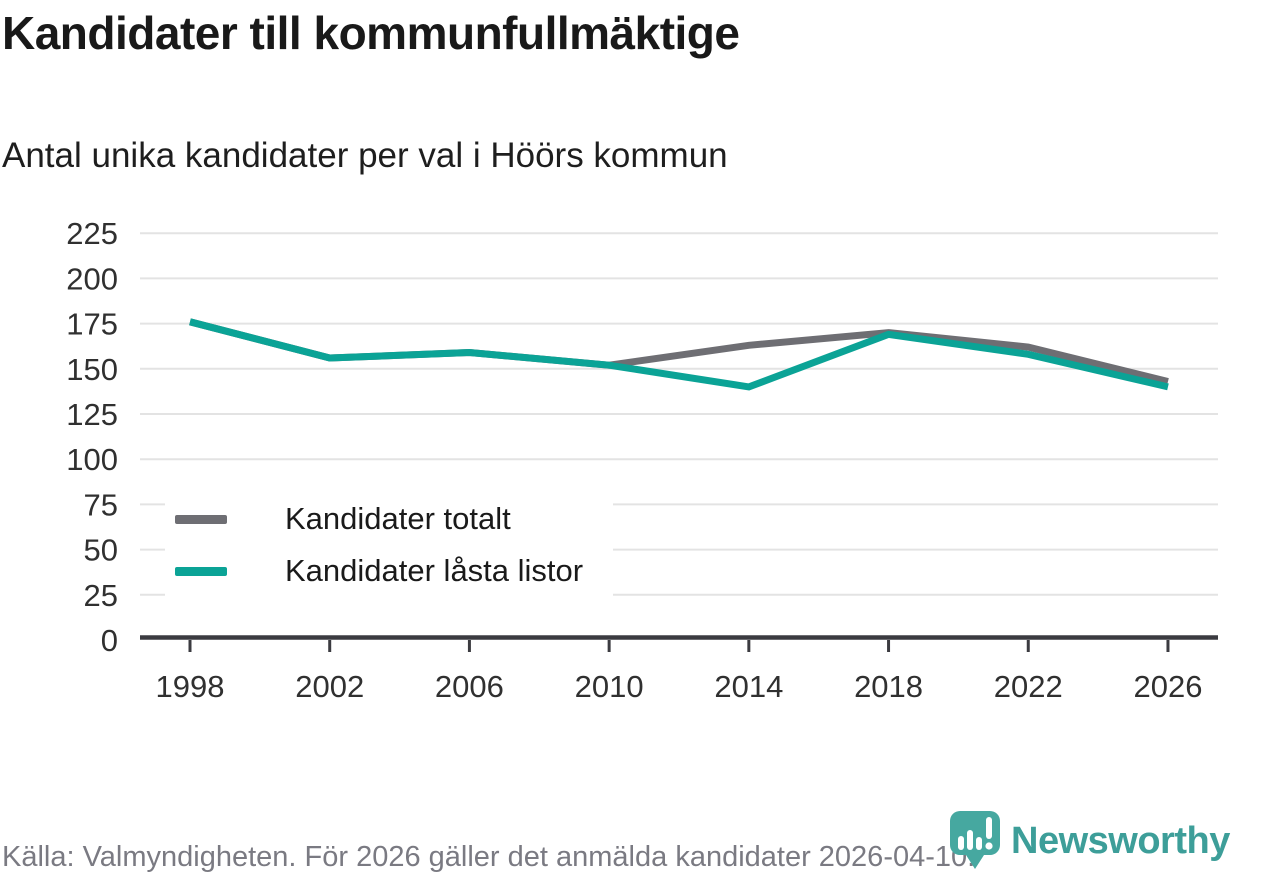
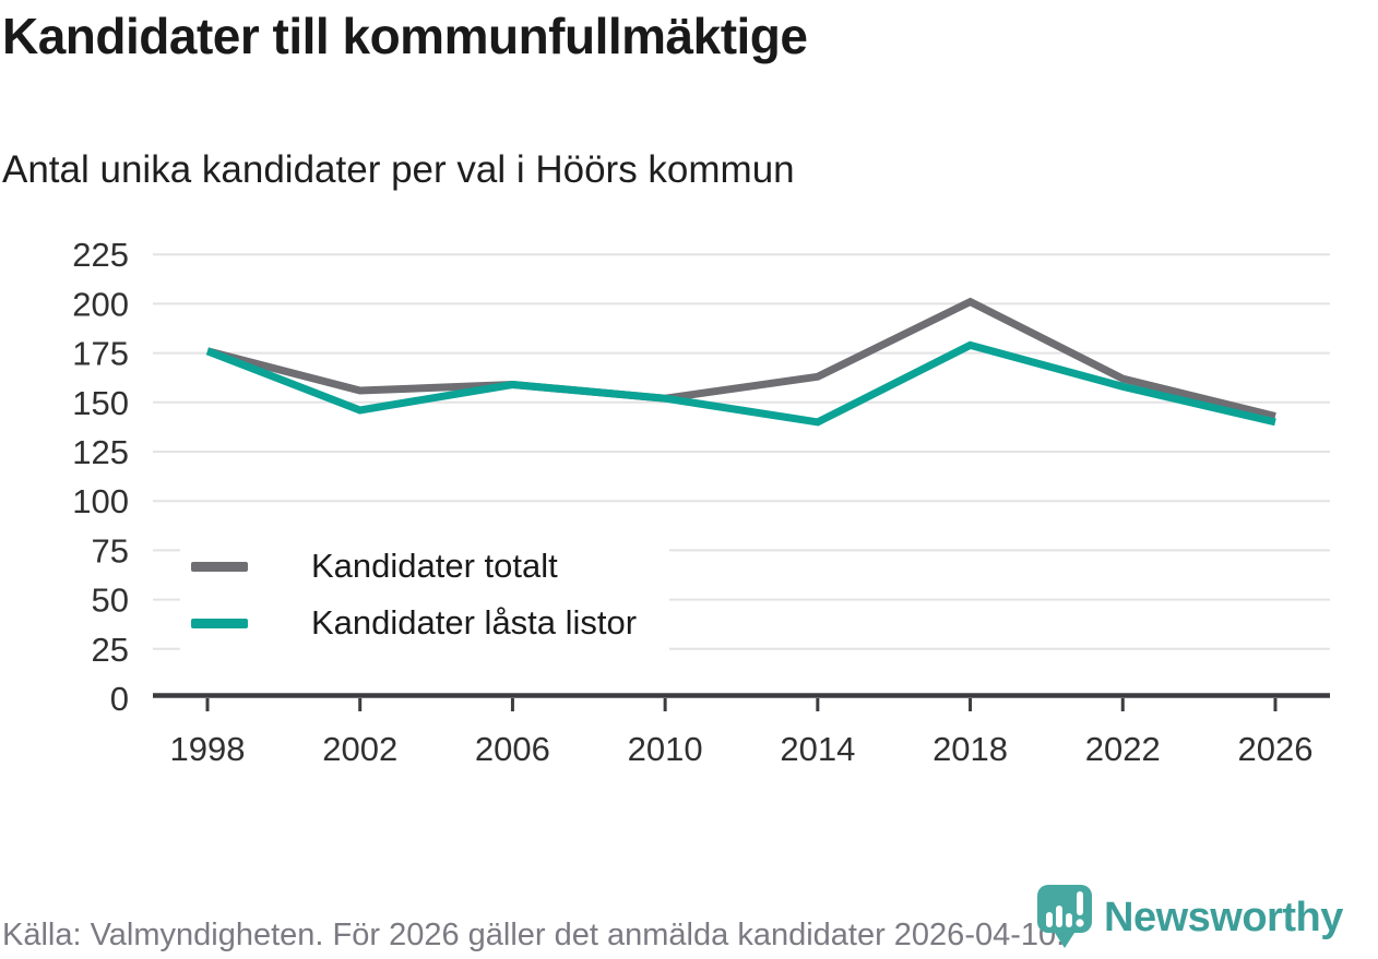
Kandidater låsta listor/2002: 156 -> 146
Kandidater totalt/2018: 170 -> 201
Kandidater låsta listor/2018: 169 -> 179
